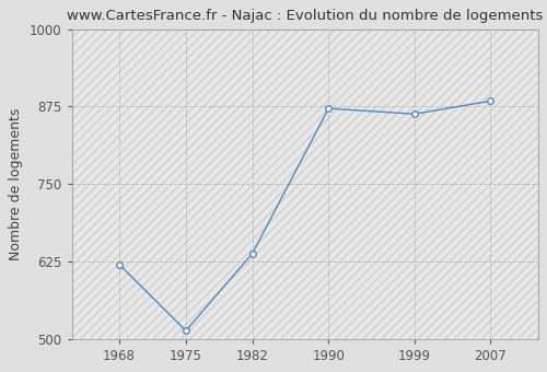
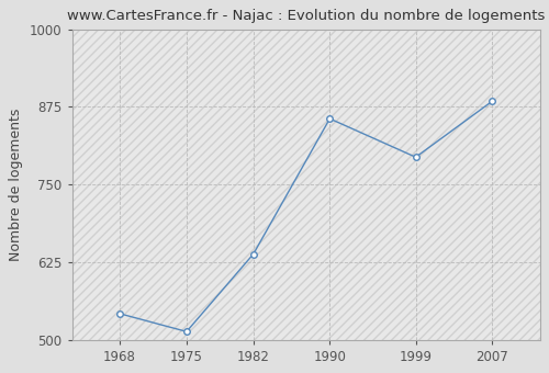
1968: 620 -> 542
1990: 872 -> 856
1999: 863 -> 794
